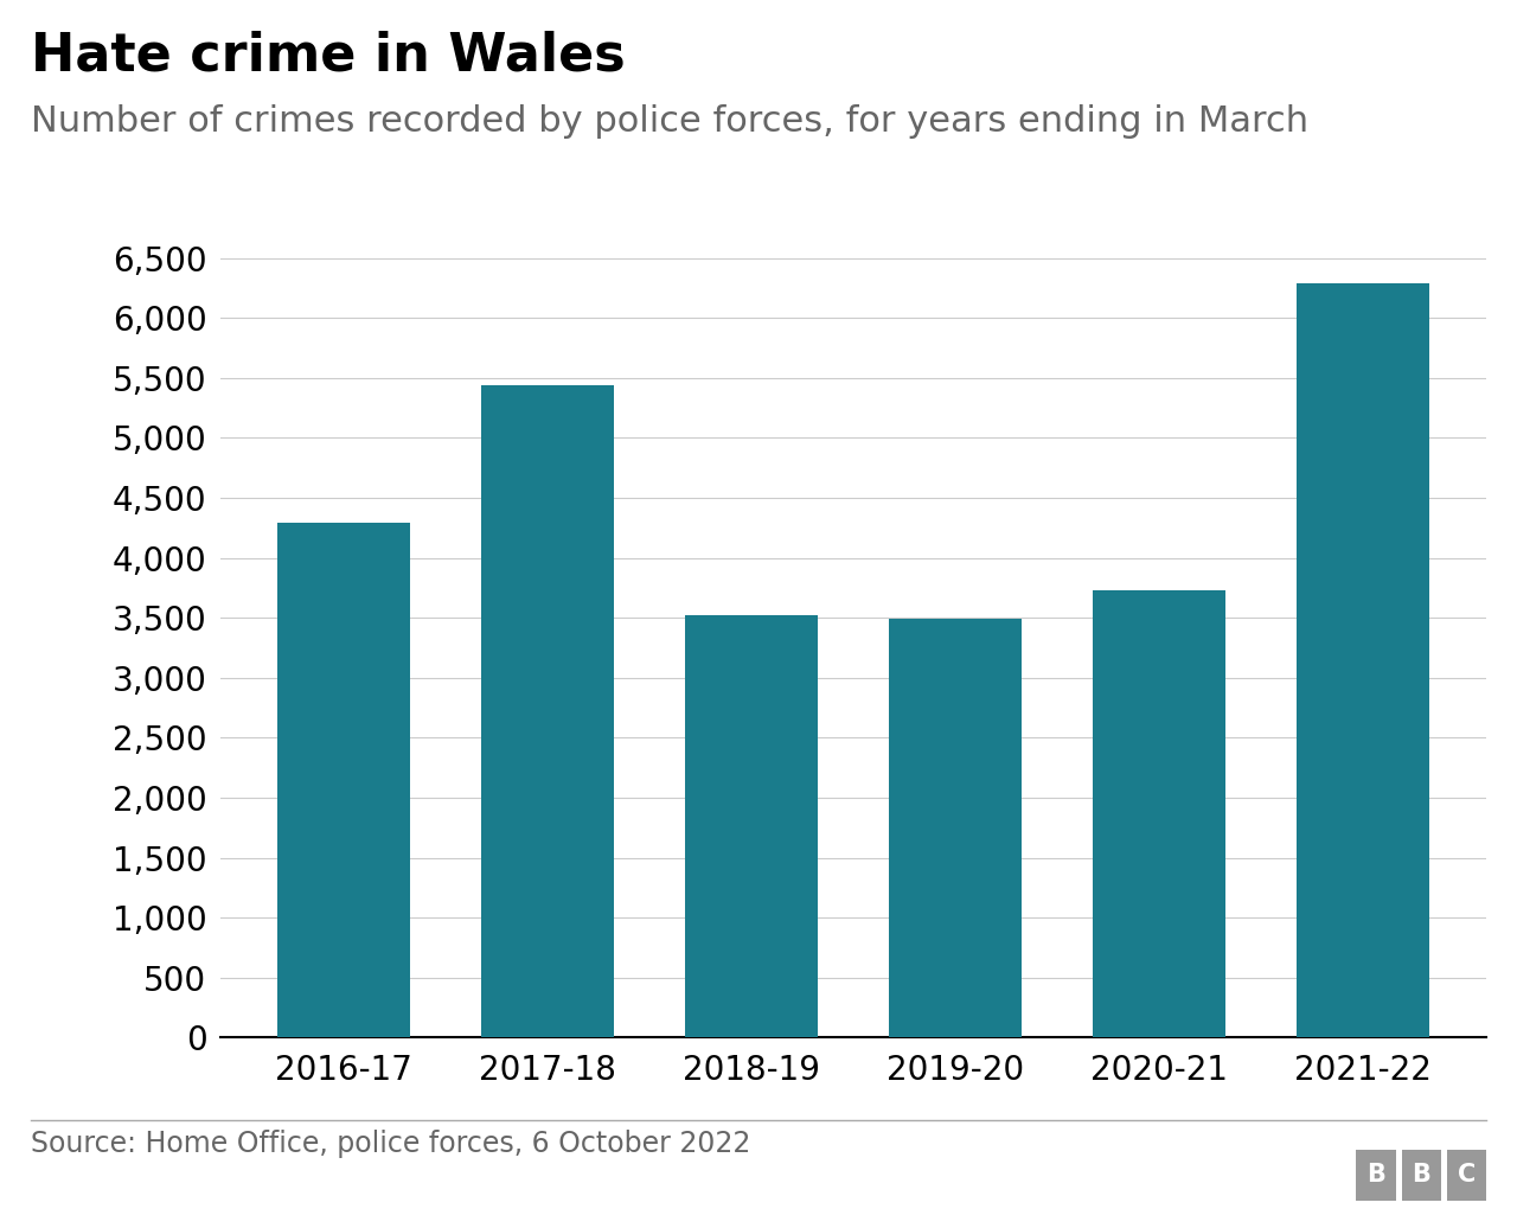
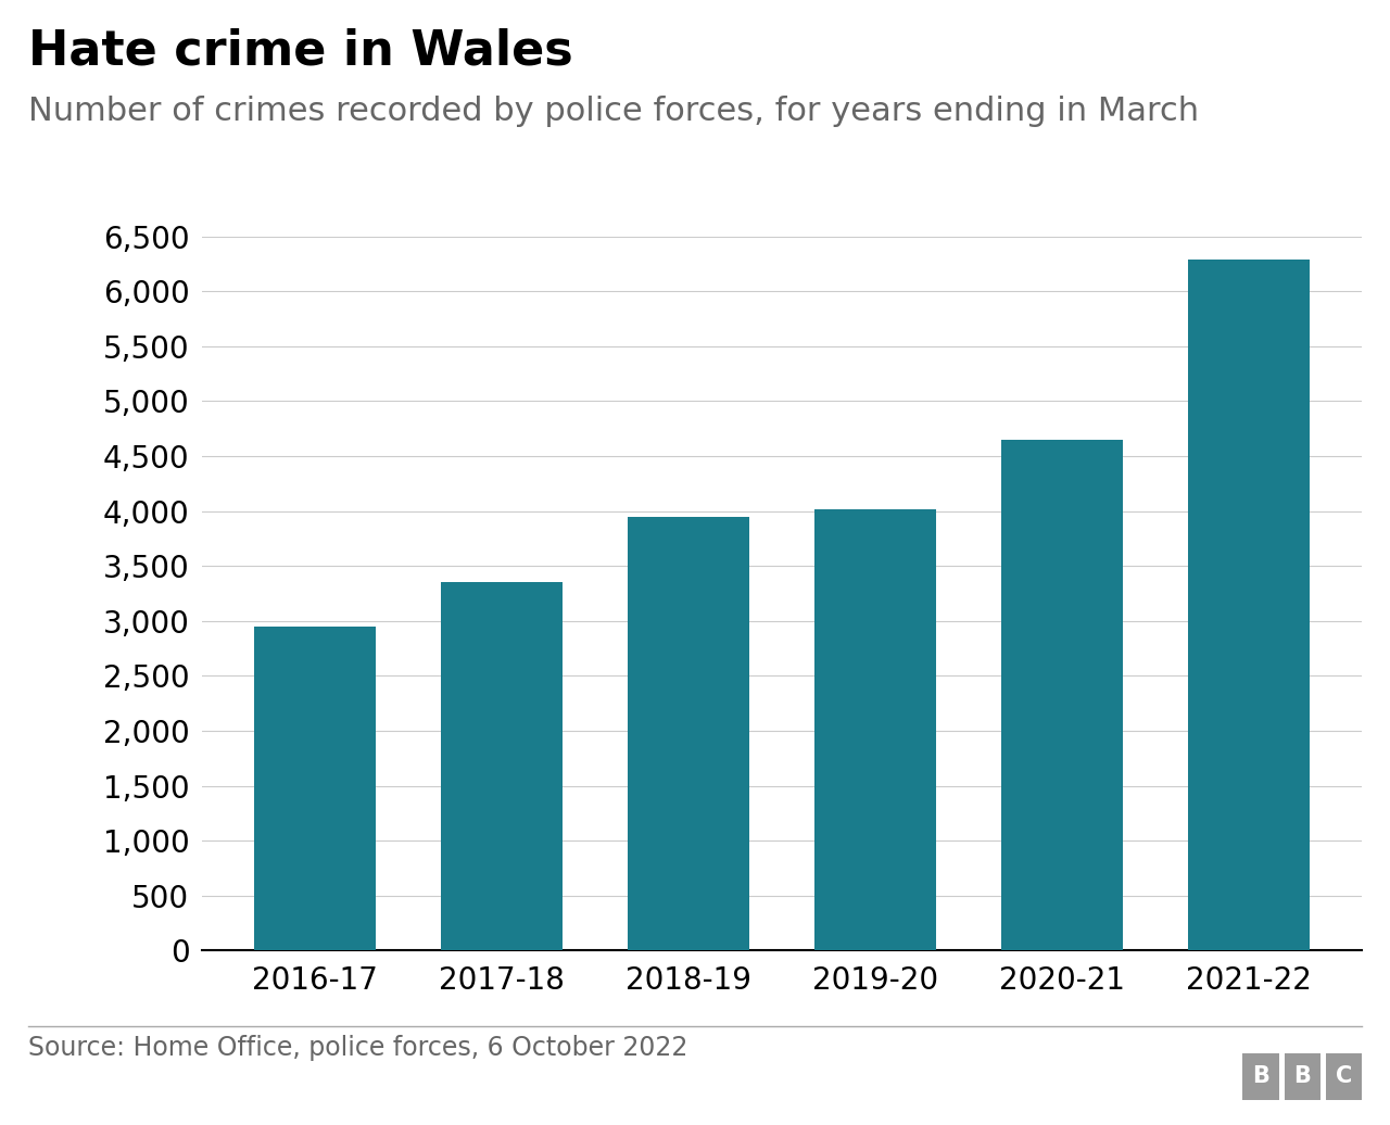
2016-17: 4,290 -> 2,950
2017-18: 5,440 -> 3,360
2018-19: 3,520 -> 3,950
2019-20: 3,490 -> 4,020
2020-21: 3,730 -> 4,650
